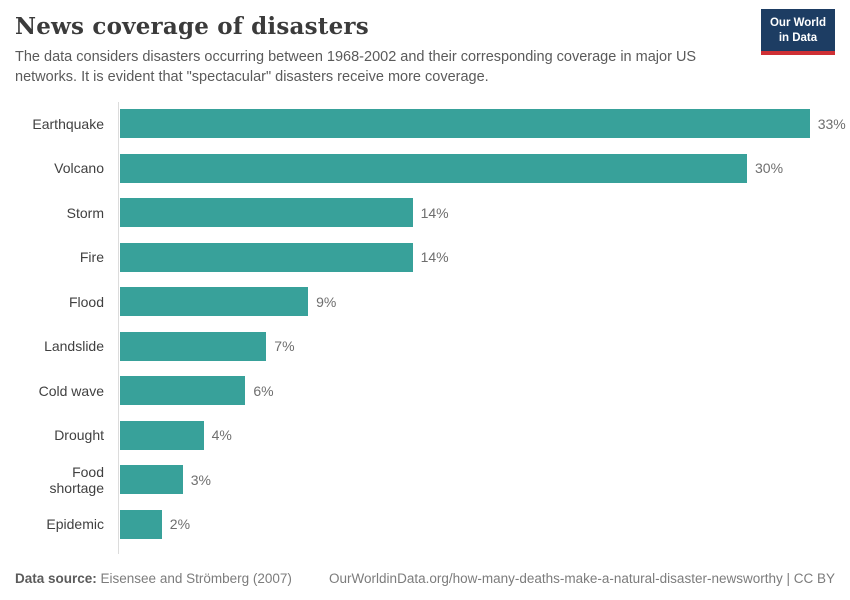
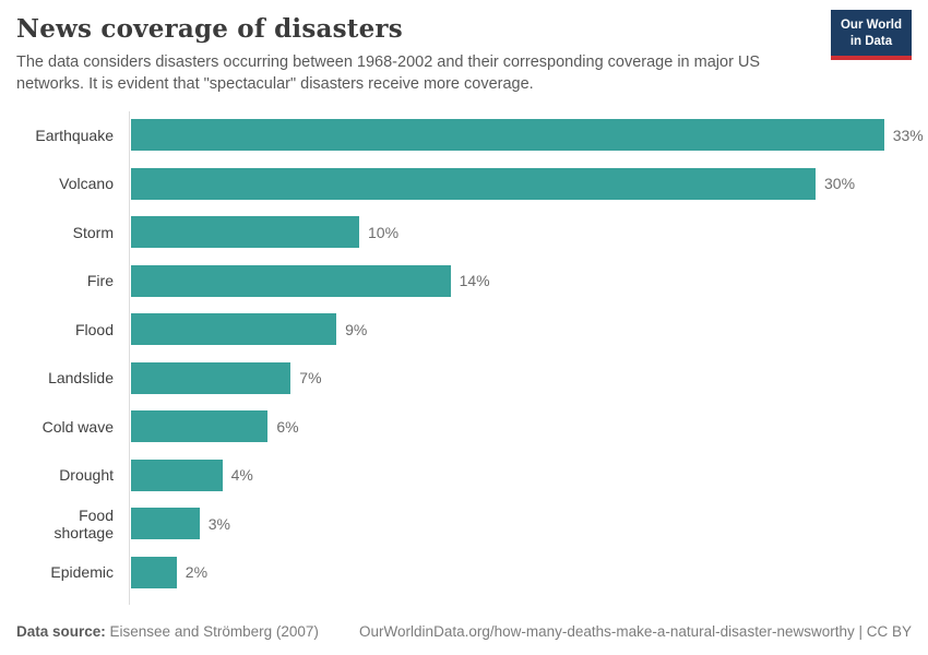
Storm: 14% -> 10%
